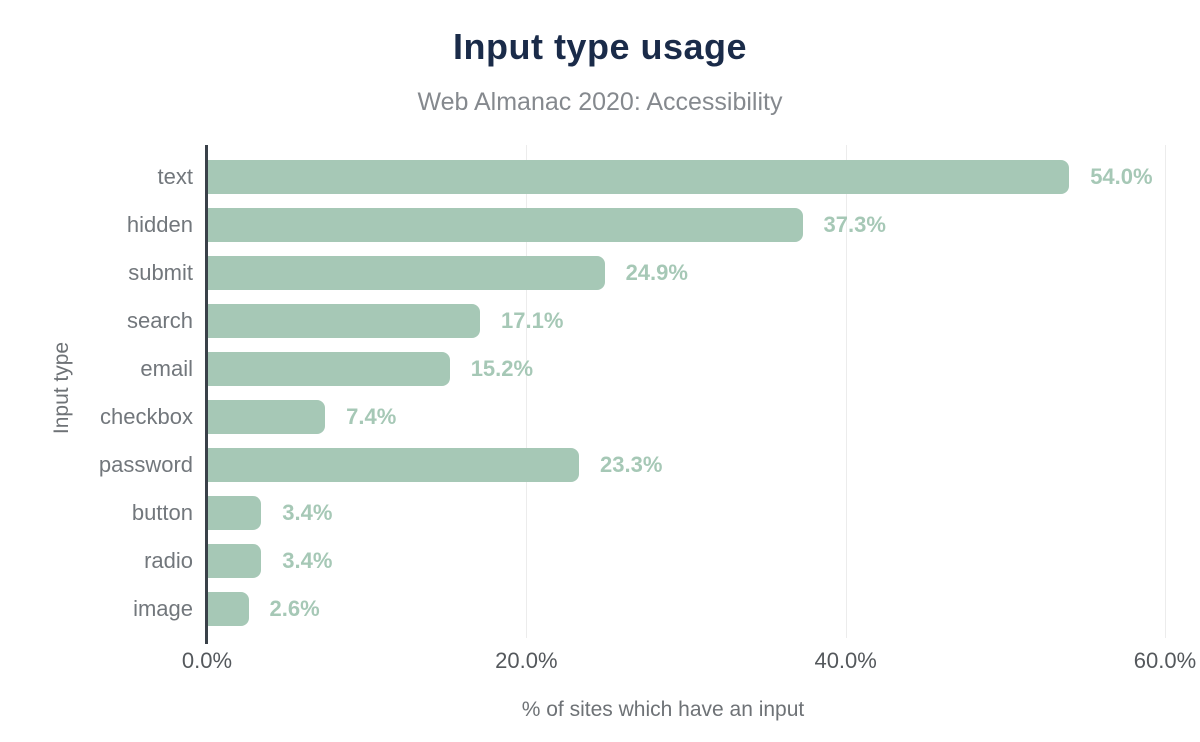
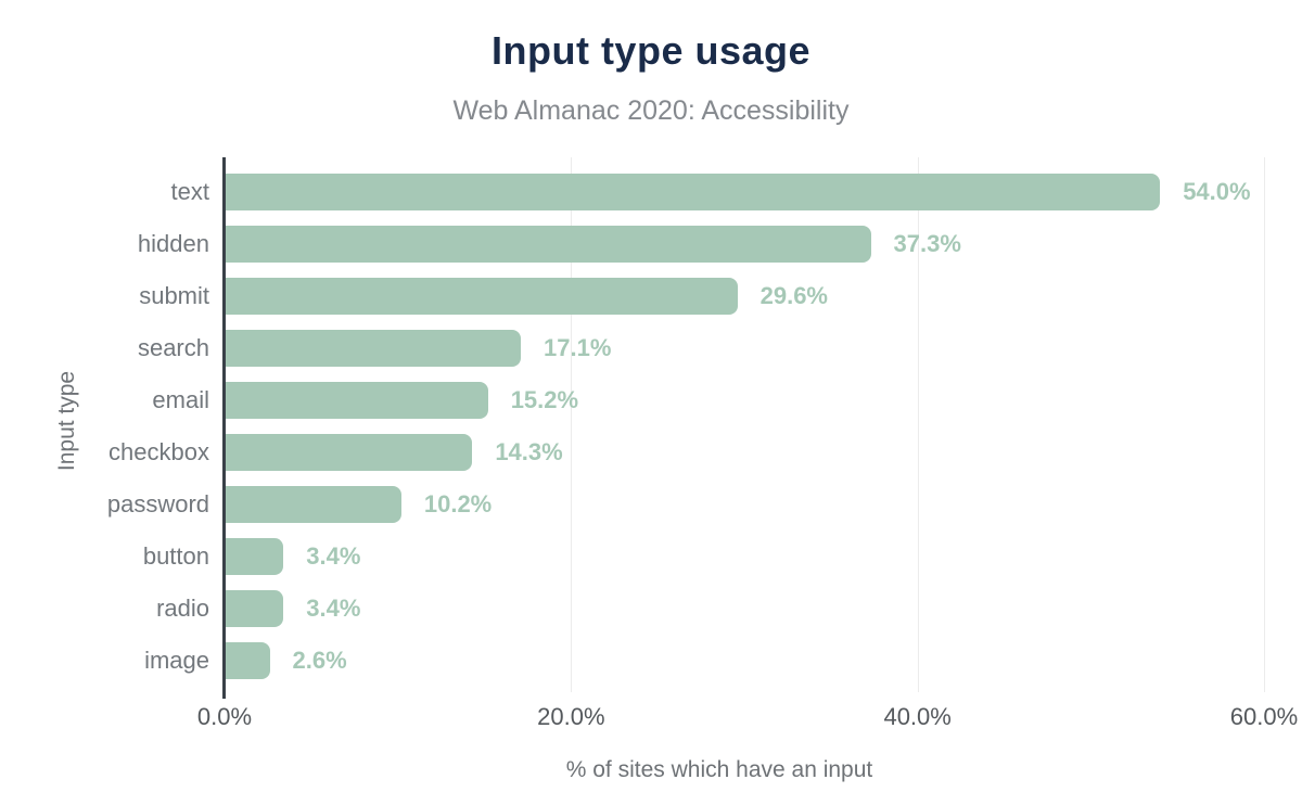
submit: 24.9% -> 29.6%
checkbox: 7.4% -> 14.3%
password: 23.3% -> 10.2%
